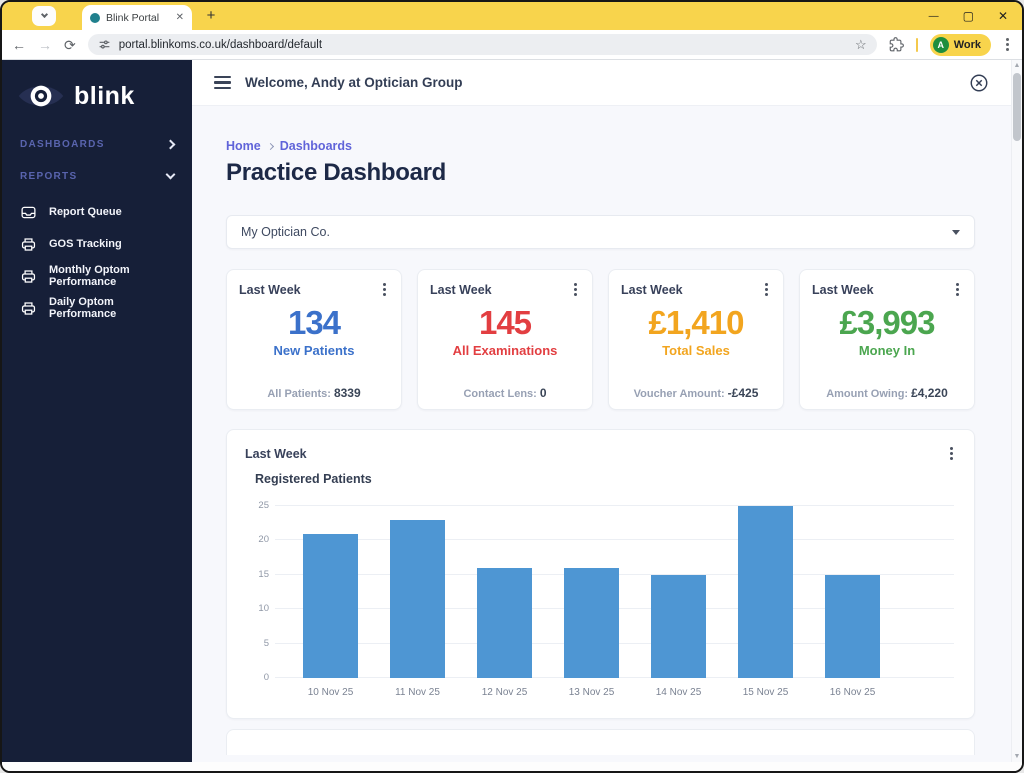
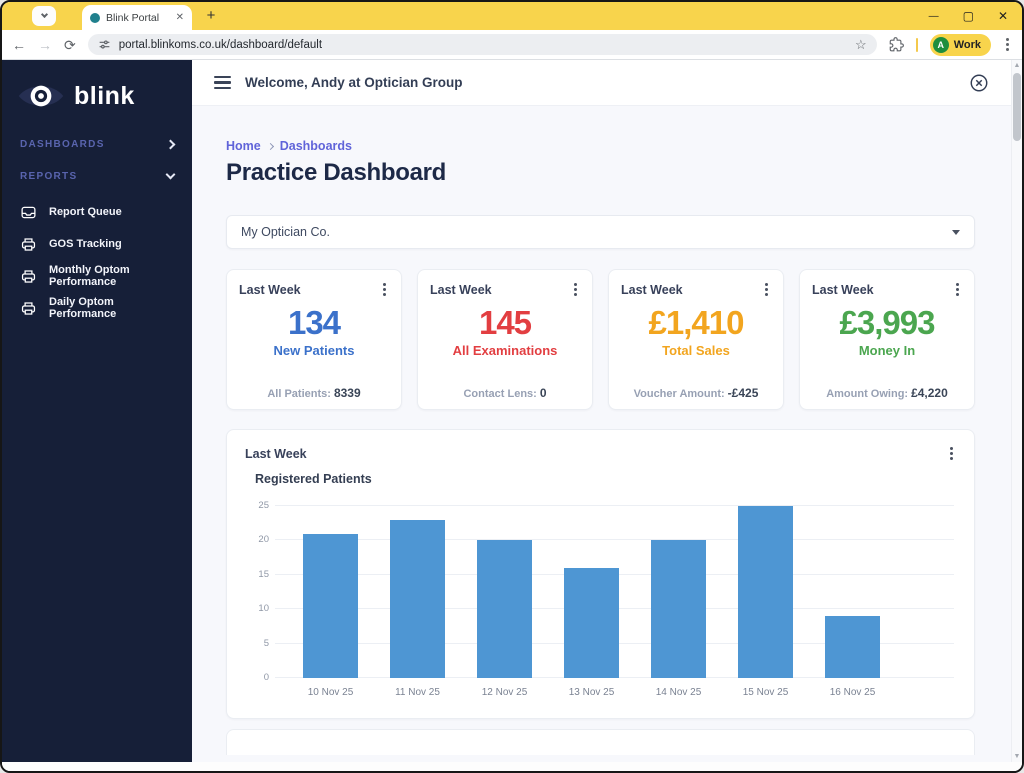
12 Nov 25: 16 -> 20
14 Nov 25: 15 -> 20
16 Nov 25: 15 -> 9
